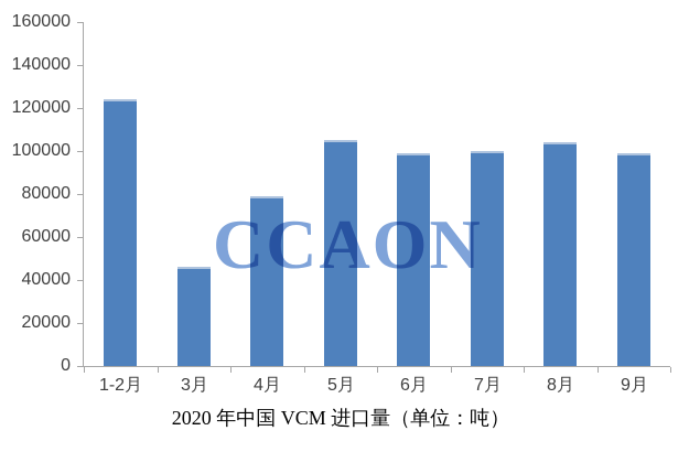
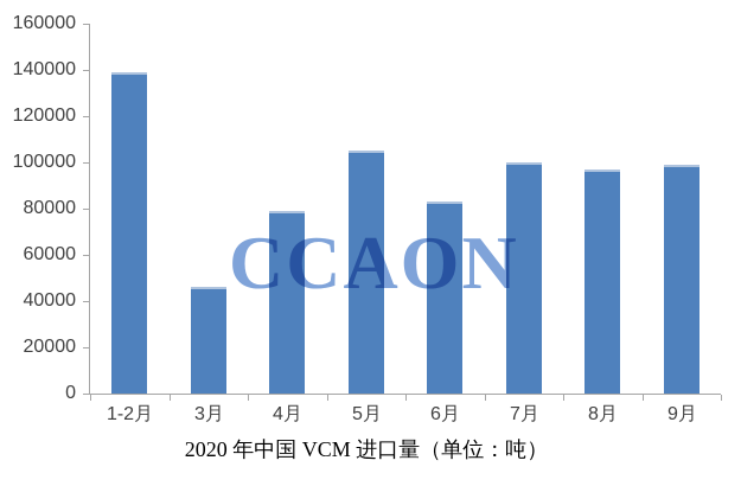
1-2月: 124000 -> 139000
6月: 99000 -> 83000
8月: 104000 -> 97000
